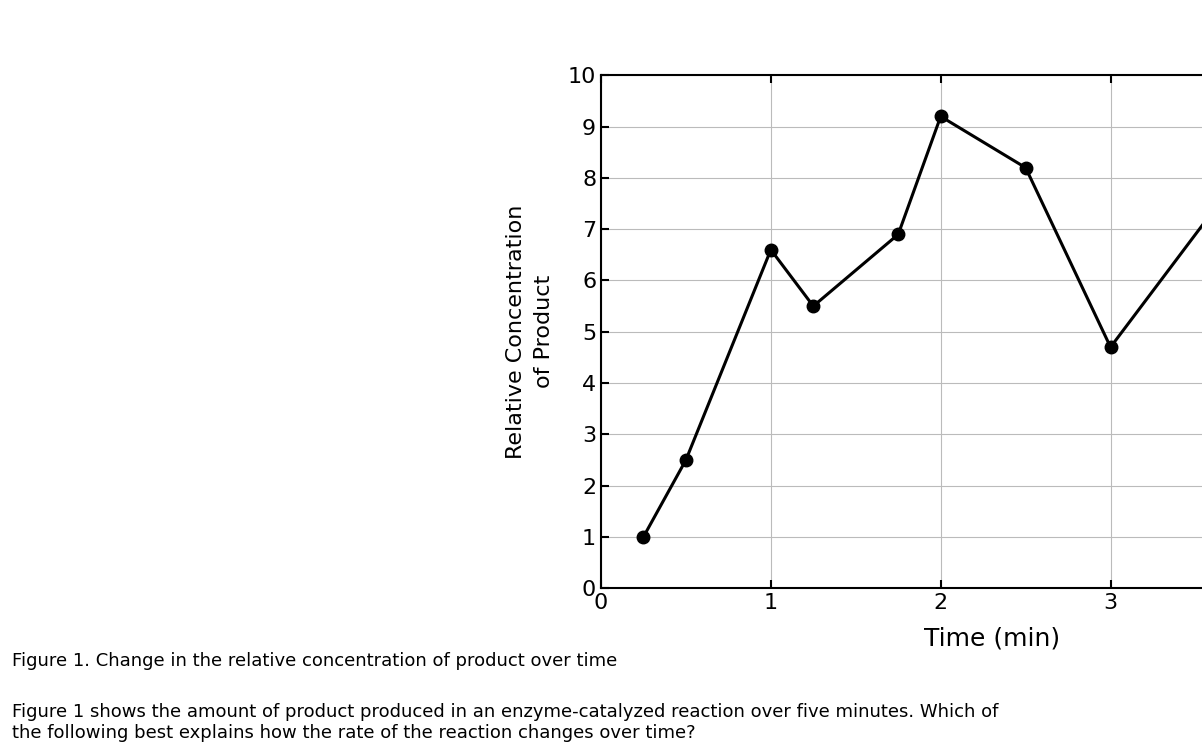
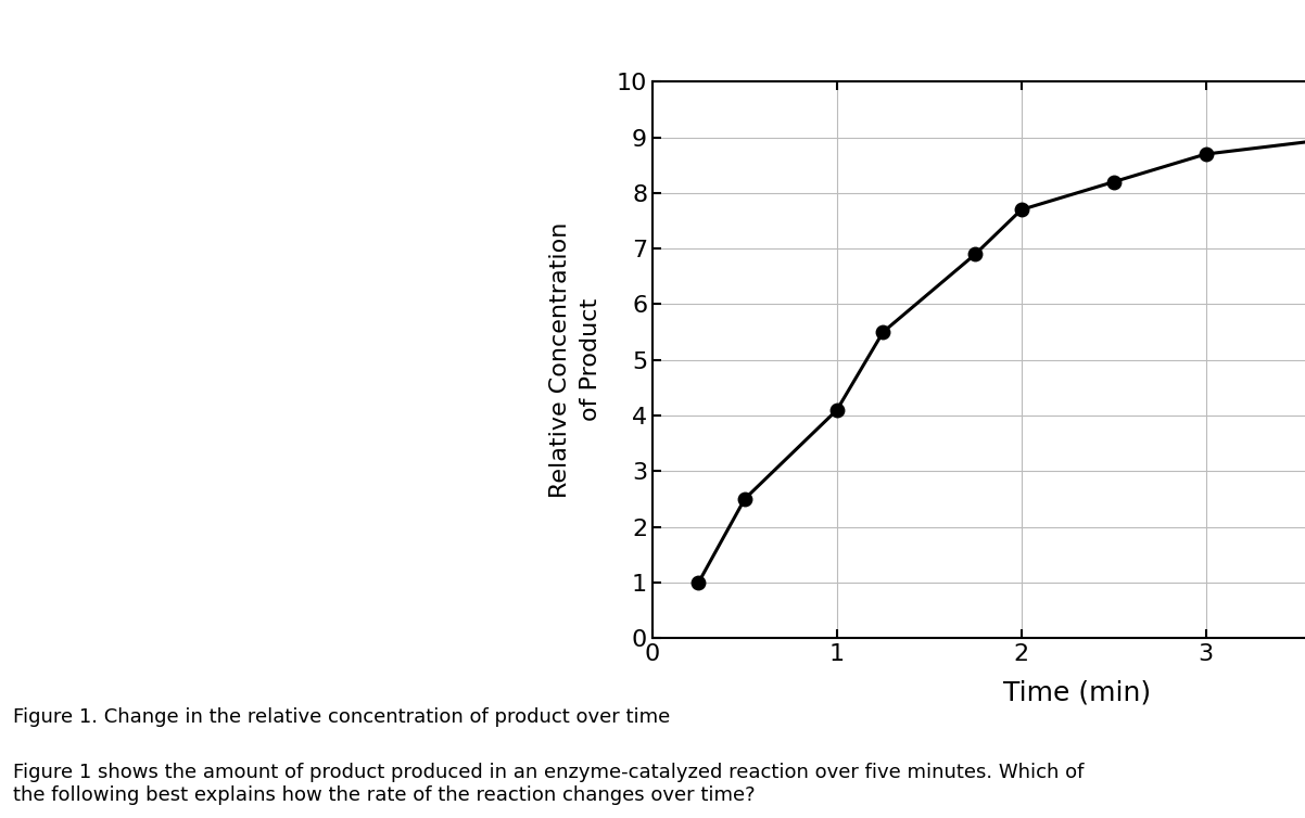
1: 6.6 -> 4.1
2: 9.2 -> 7.7
3: 4.7 -> 8.7
